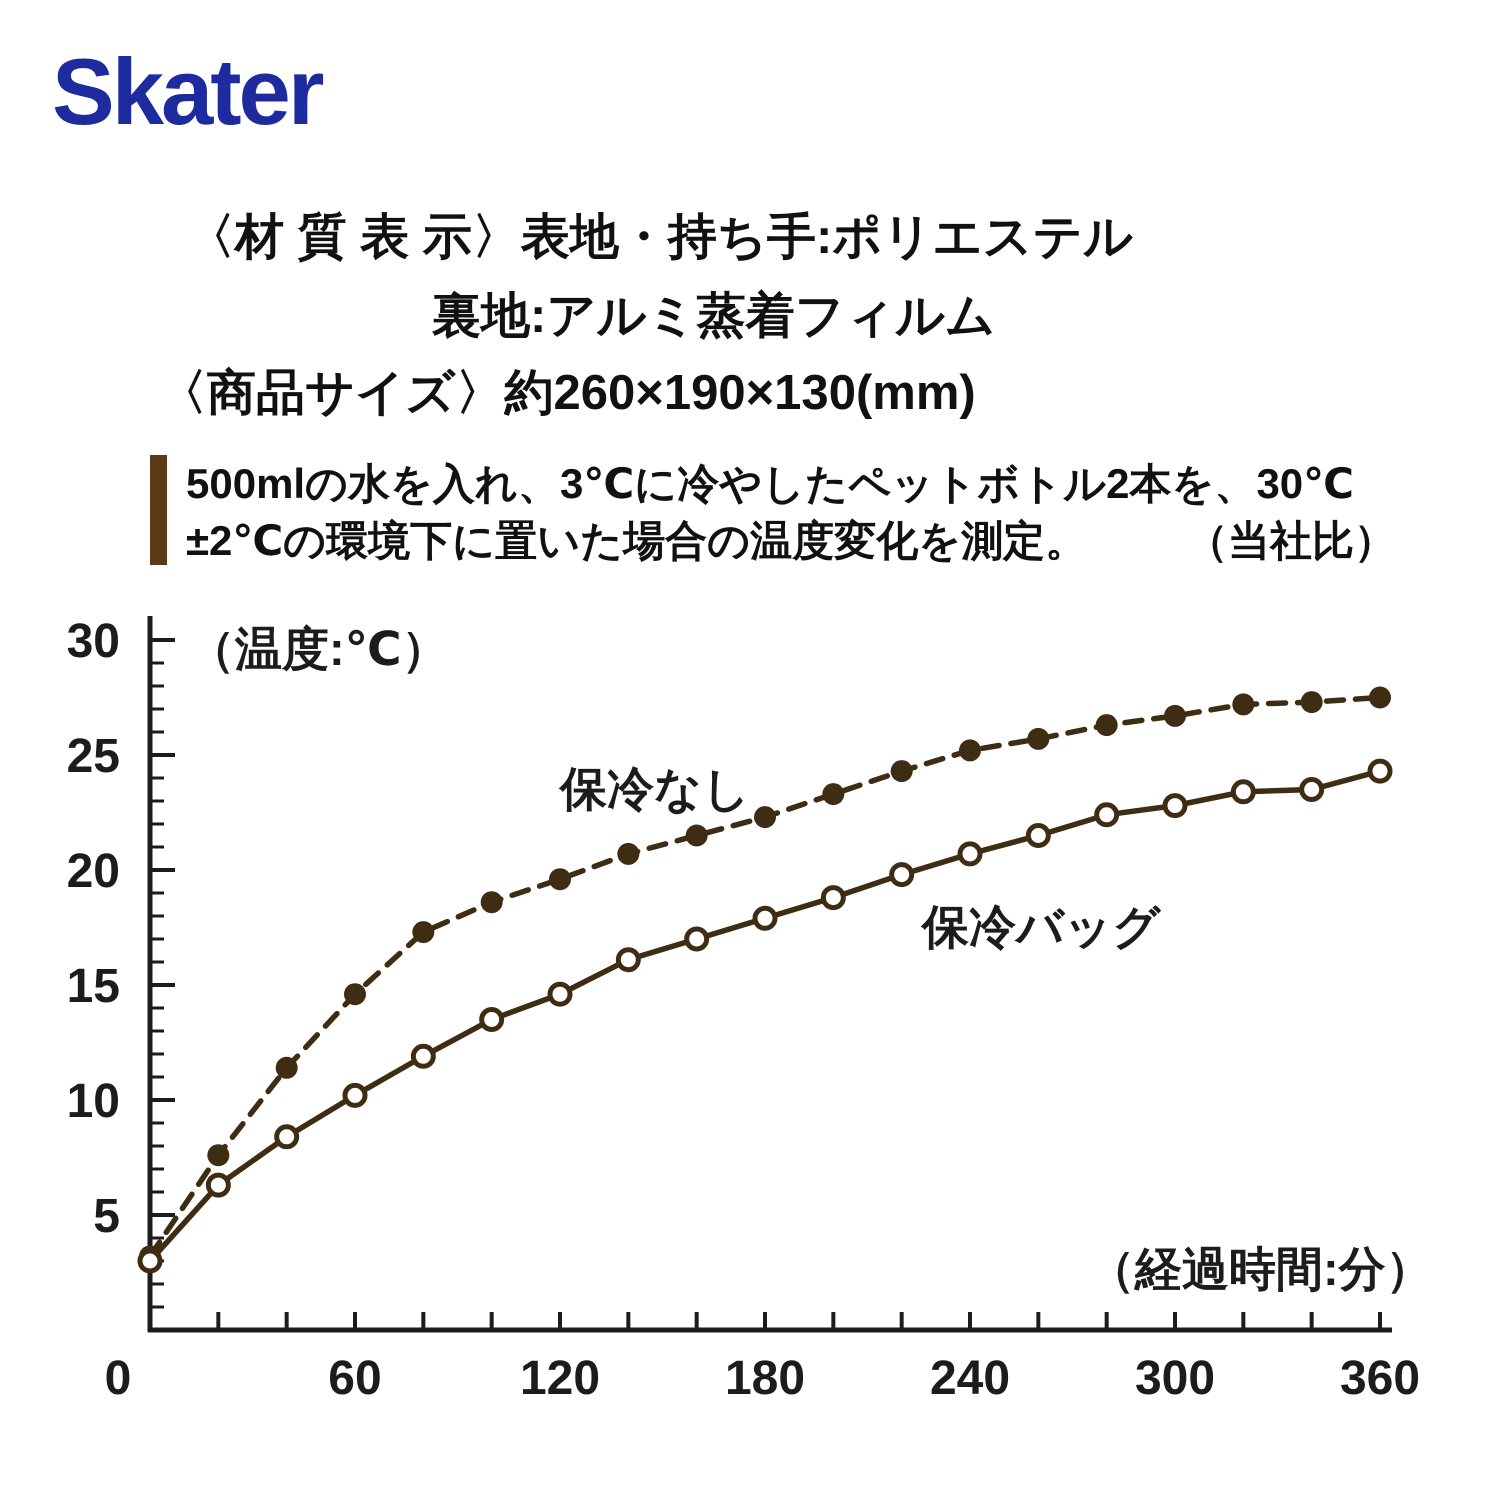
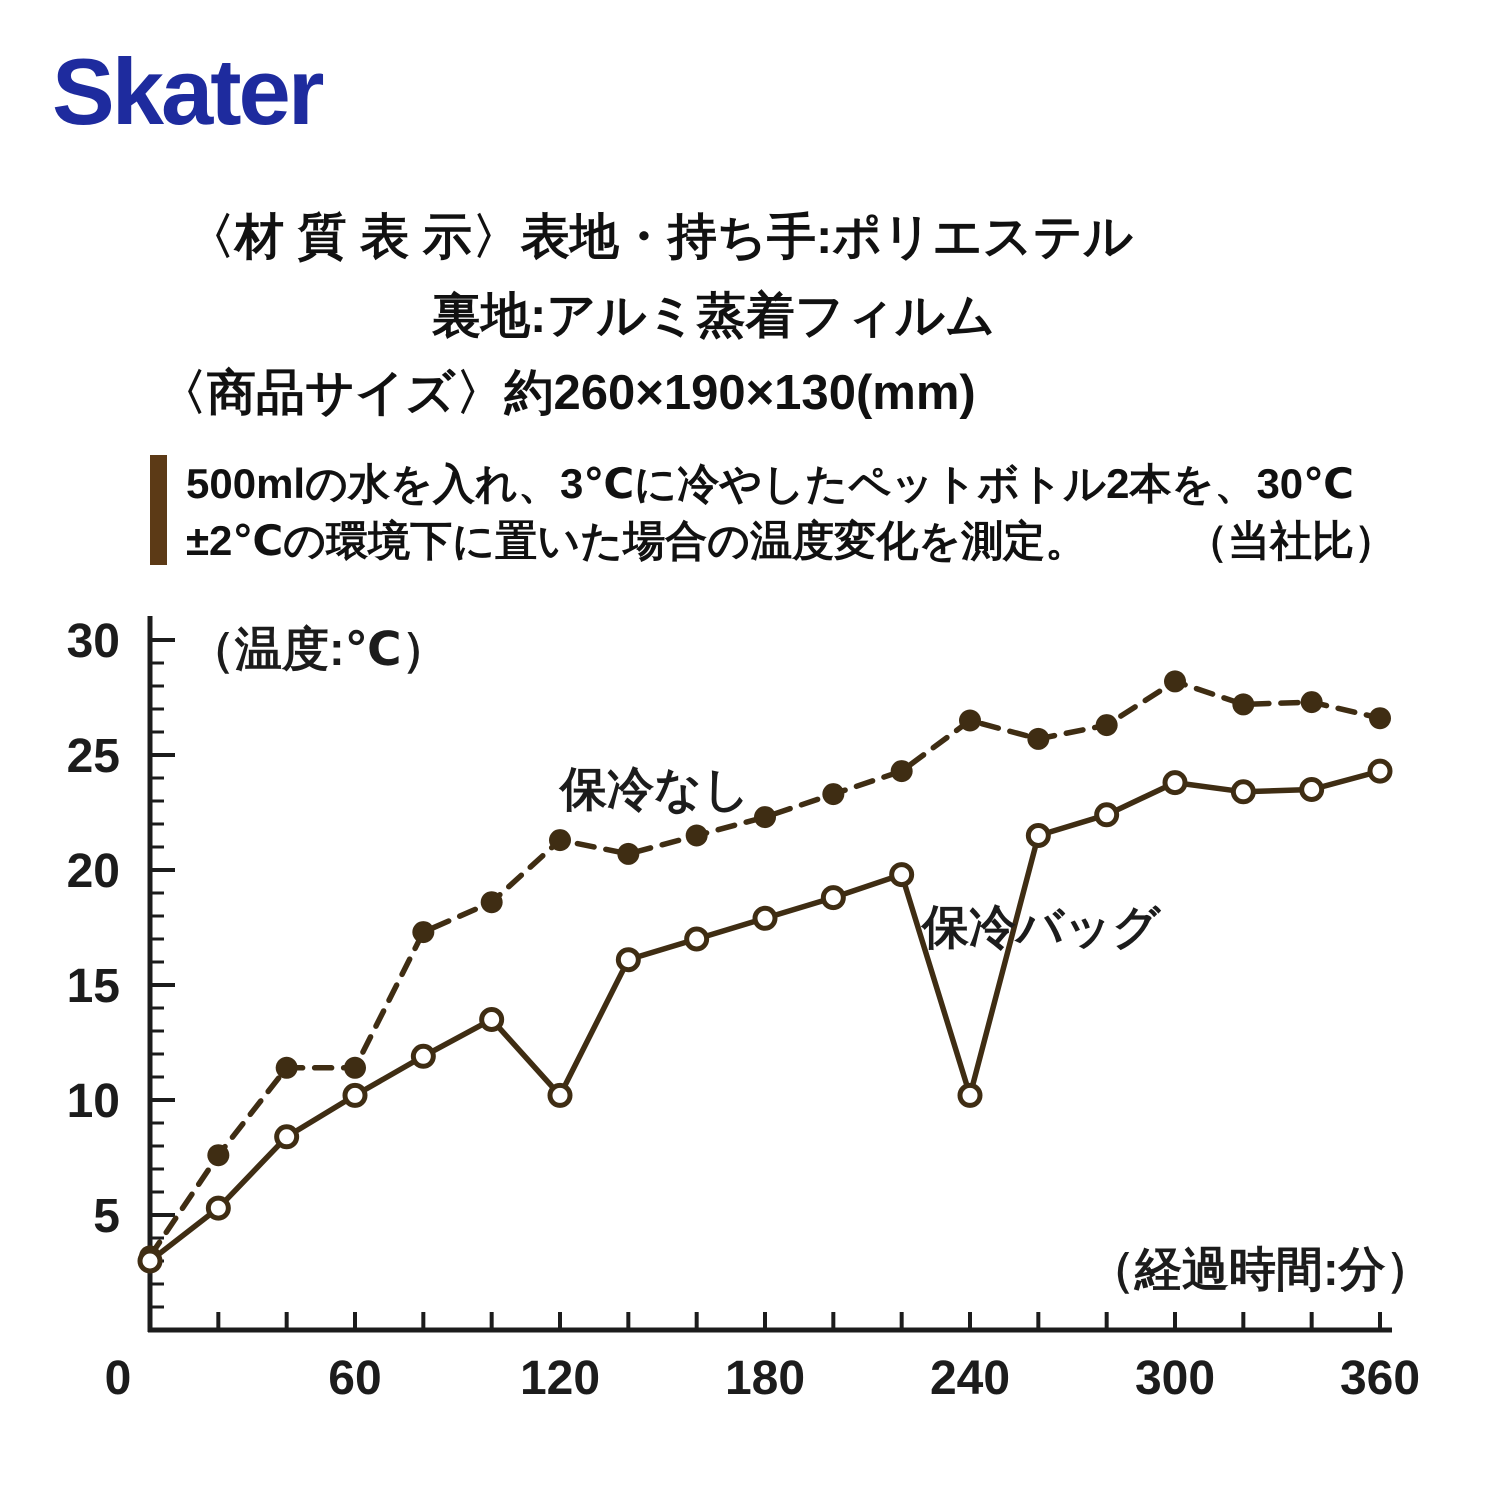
保冷バッグ/20: 6.3 -> 5.3
保冷なし/60: 14.6 -> 11.4
保冷なし/120: 19.6 -> 21.3
保冷バッグ/120: 14.6 -> 10.2
保冷なし/240: 25.2 -> 26.5
保冷バッグ/240: 20.7 -> 10.2
保冷なし/300: 26.7 -> 28.2
保冷バッグ/300: 22.8 -> 23.8
保冷なし/360: 27.5 -> 26.6
